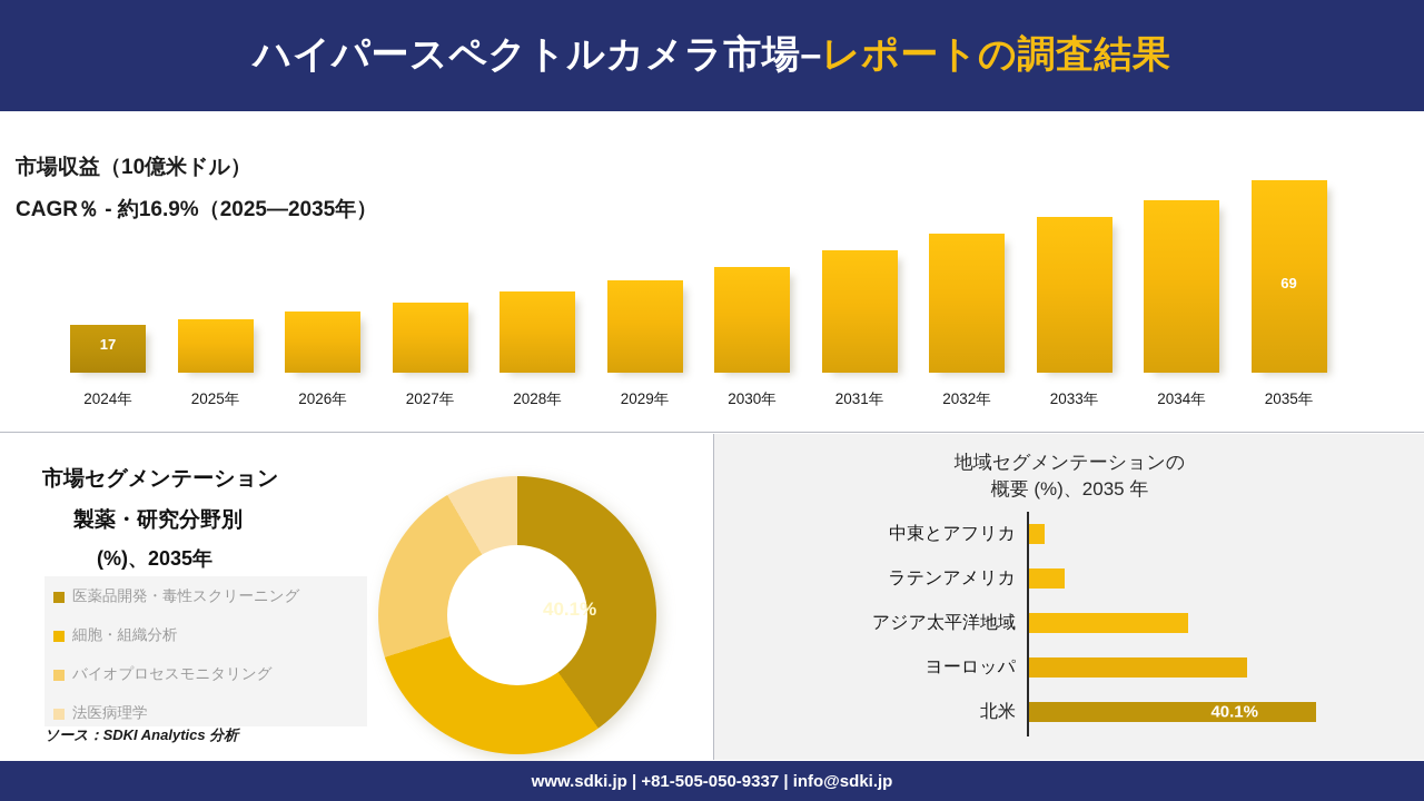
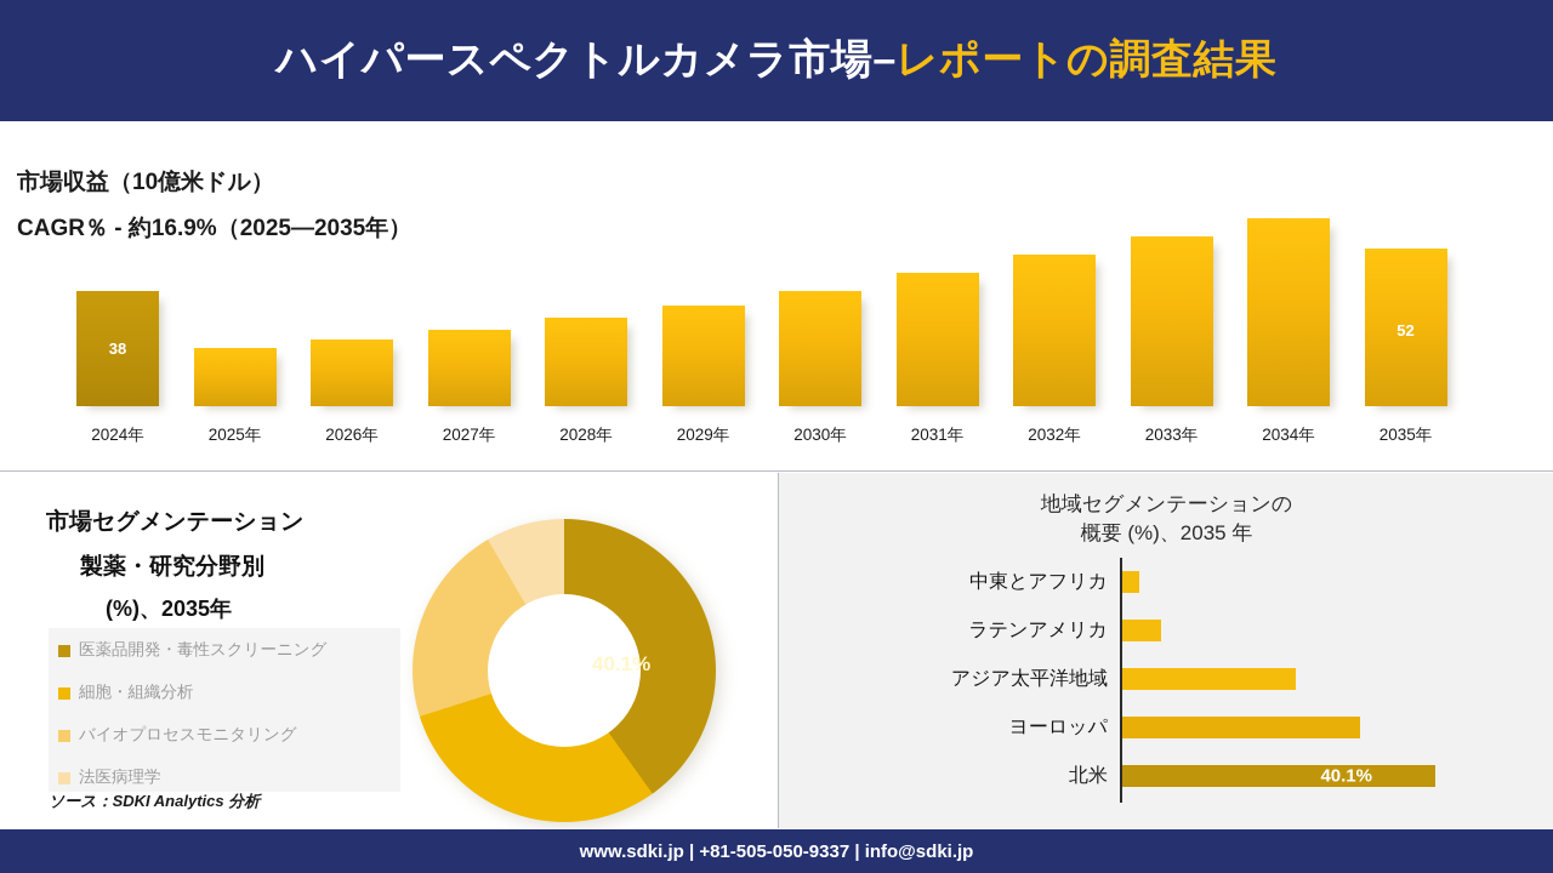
市場収益（10億米ドル）/2024年: 17 -> 38
市場収益（10億米ドル）/2035年: 69 -> 52
